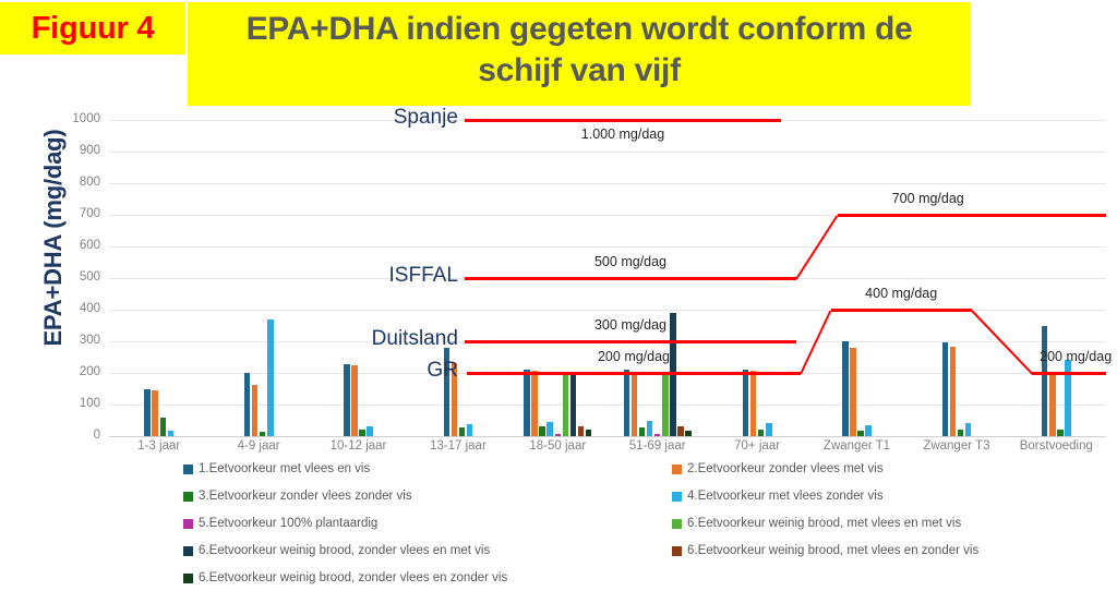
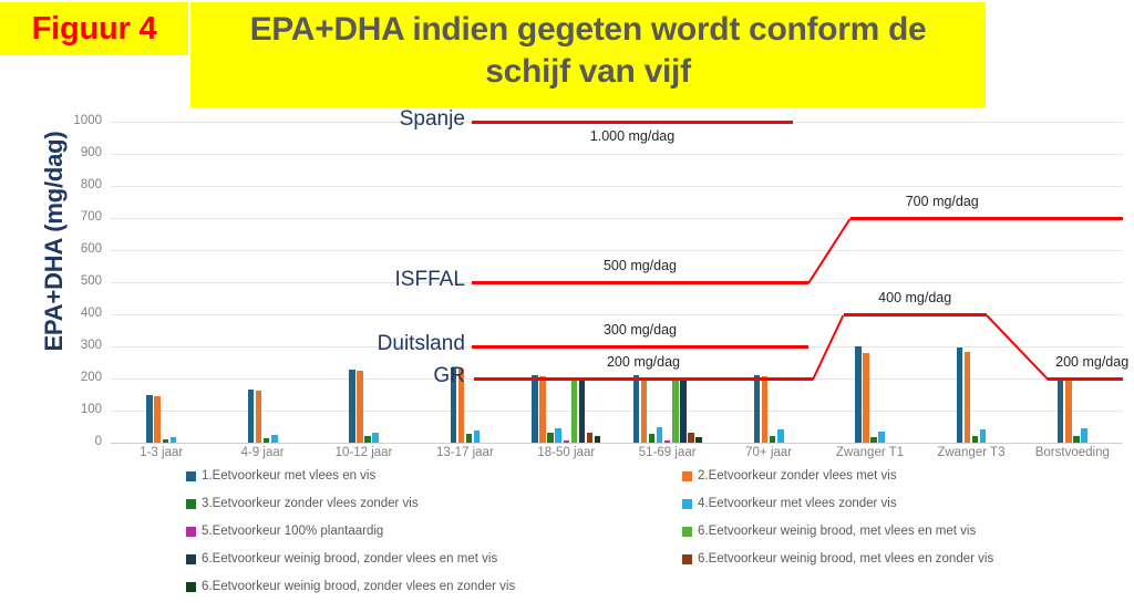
3.Eetvoorkeur zonder vlees zonder vis/1-3 jaar: 60 -> 10
1.Eetvoorkeur met vlees en vis/4-9 jaar: 200 -> 160
4.Eetvoorkeur met vlees zonder vis/4-9 jaar: 370 -> 20
1.Eetvoorkeur met vlees en vis/13-17 jaar: 280 -> 240
6.Eetvoorkeur weinig brood, zonder vlees en met vis/51-69 jaar: 390 -> 200
1.Eetvoorkeur met vlees en vis/Borstvoeding: 350 -> 200
4.Eetvoorkeur met vlees zonder vis/Borstvoeding: 240 -> 50
